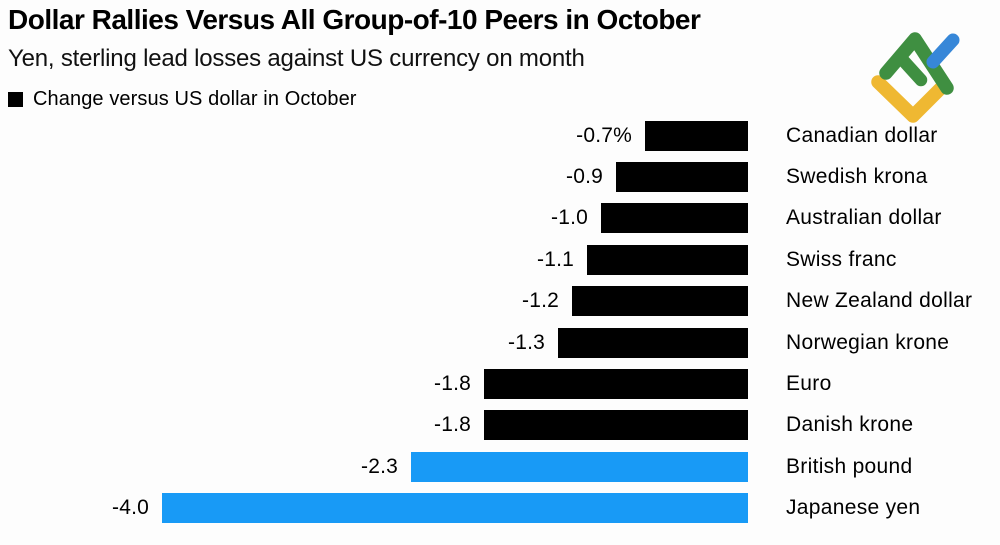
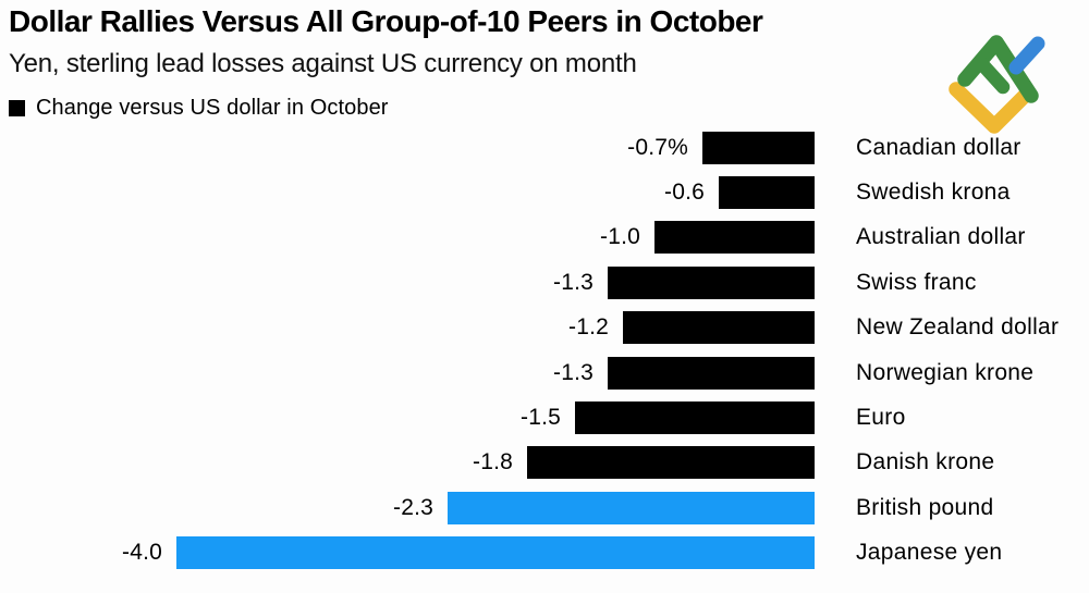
Swedish krona: -0.9 -> -0.6
Swiss franc: -1.1 -> -1.3
Euro: -1.8 -> -1.5
